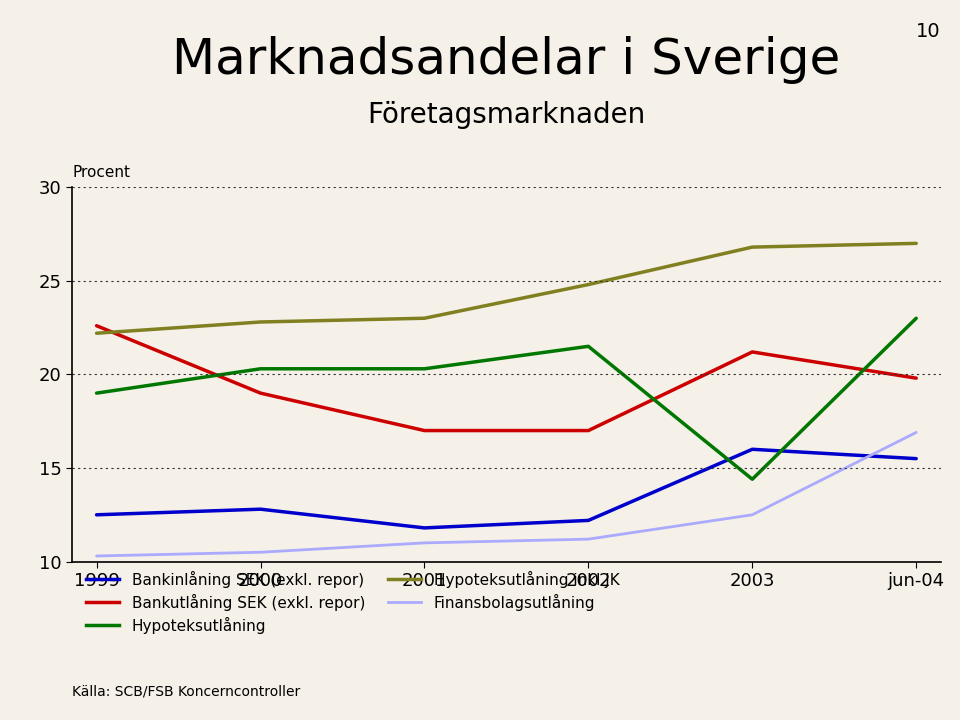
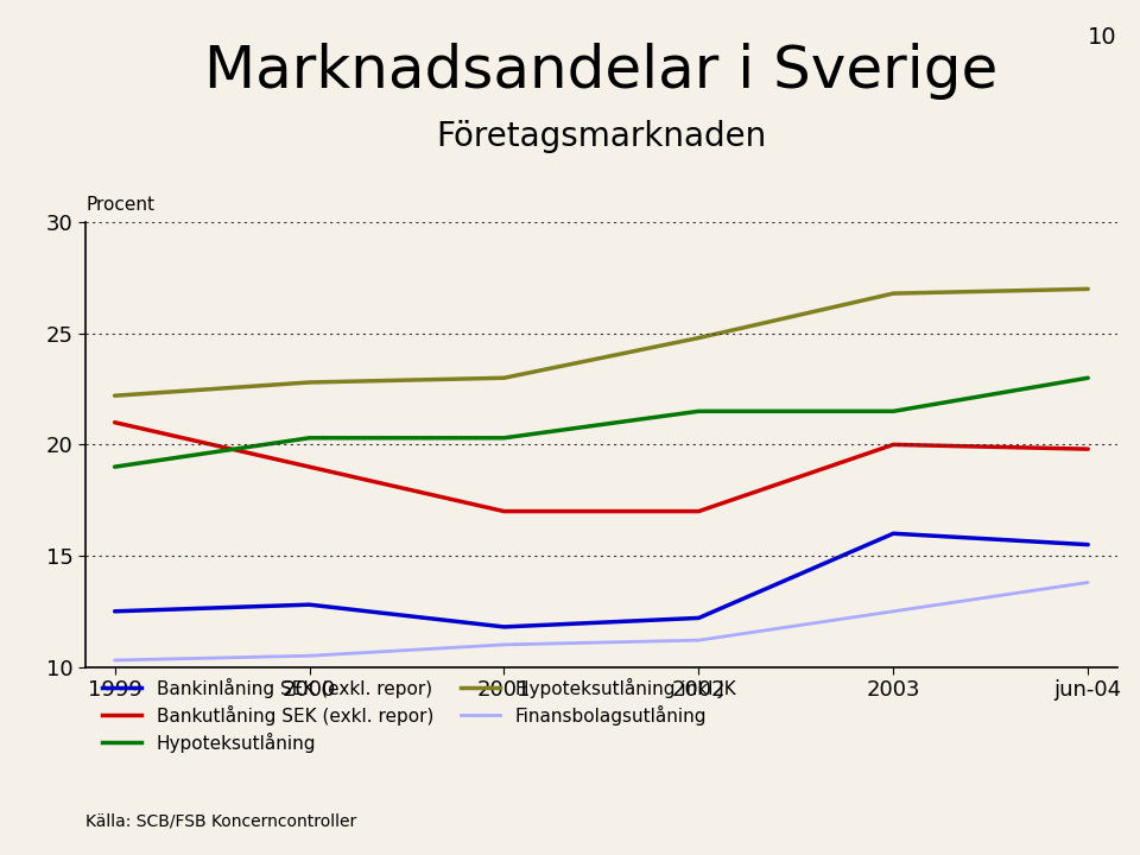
Bankutlåning SEK (exkl. repor)/1999: 22.6 -> 21.0
Bankutlåning SEK (exkl. repor)/2003: 21.2 -> 20.0
Hypoteksutlåning/2003: 14.4 -> 21.5
Finansbolagsutlåning/jun-04: 16.9 -> 13.8
